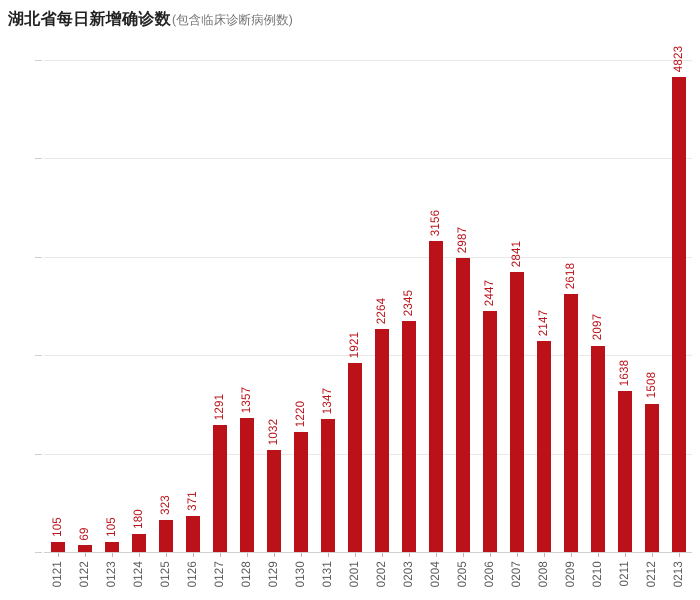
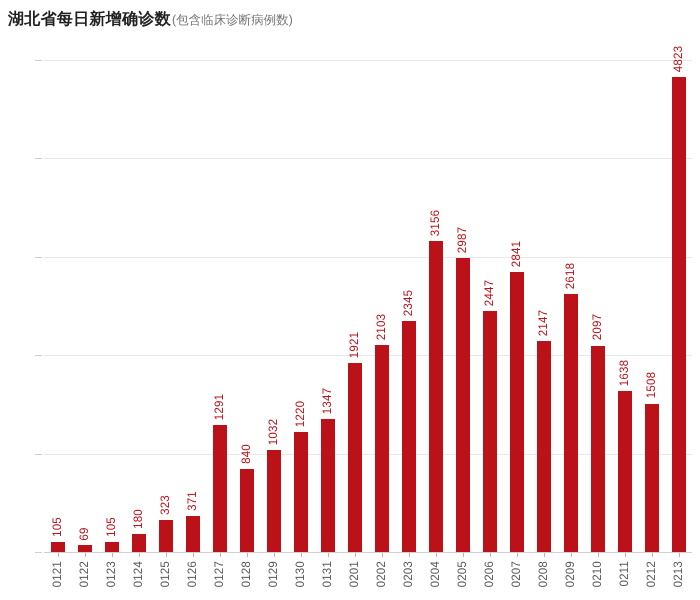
0128: 1357 -> 840
0202: 2264 -> 2103
